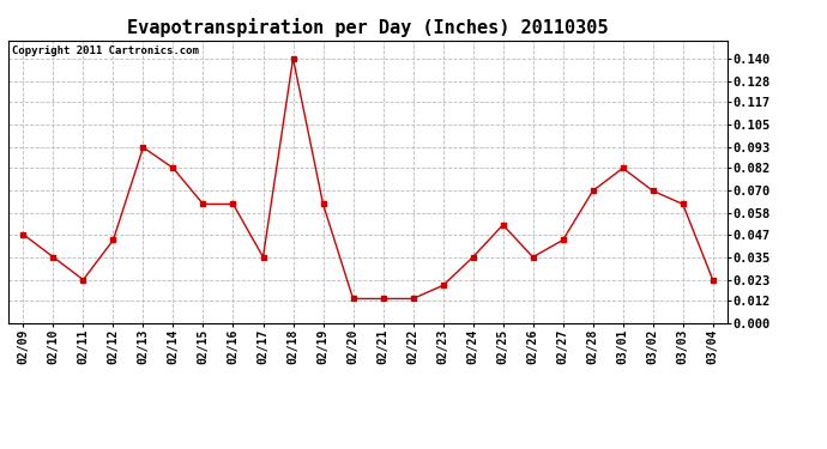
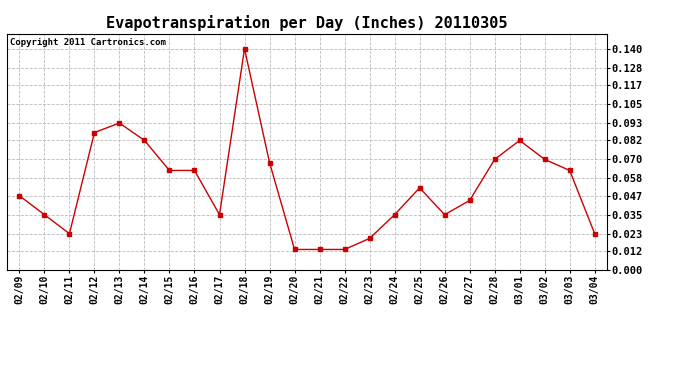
02/12: 0.044 -> 0.087
02/19: 0.063 -> 0.068
